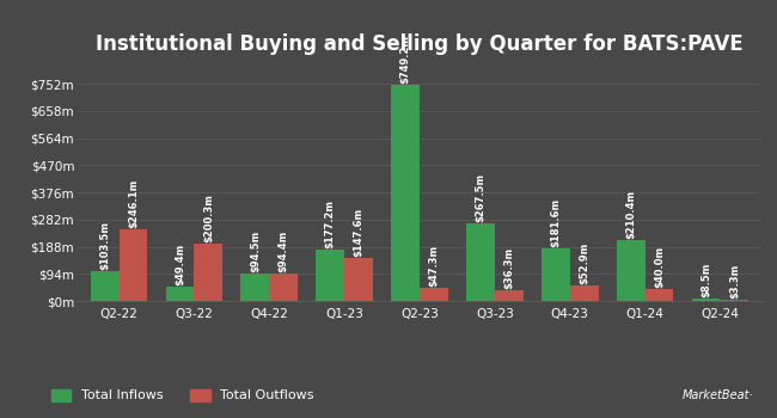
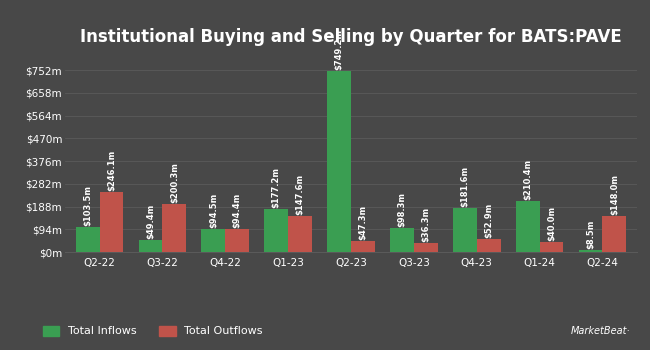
Total Inflows/Q3-23: $267.5m -> $98.3m
Total Outflows/Q2-24: $3.3m -> $148.0m
